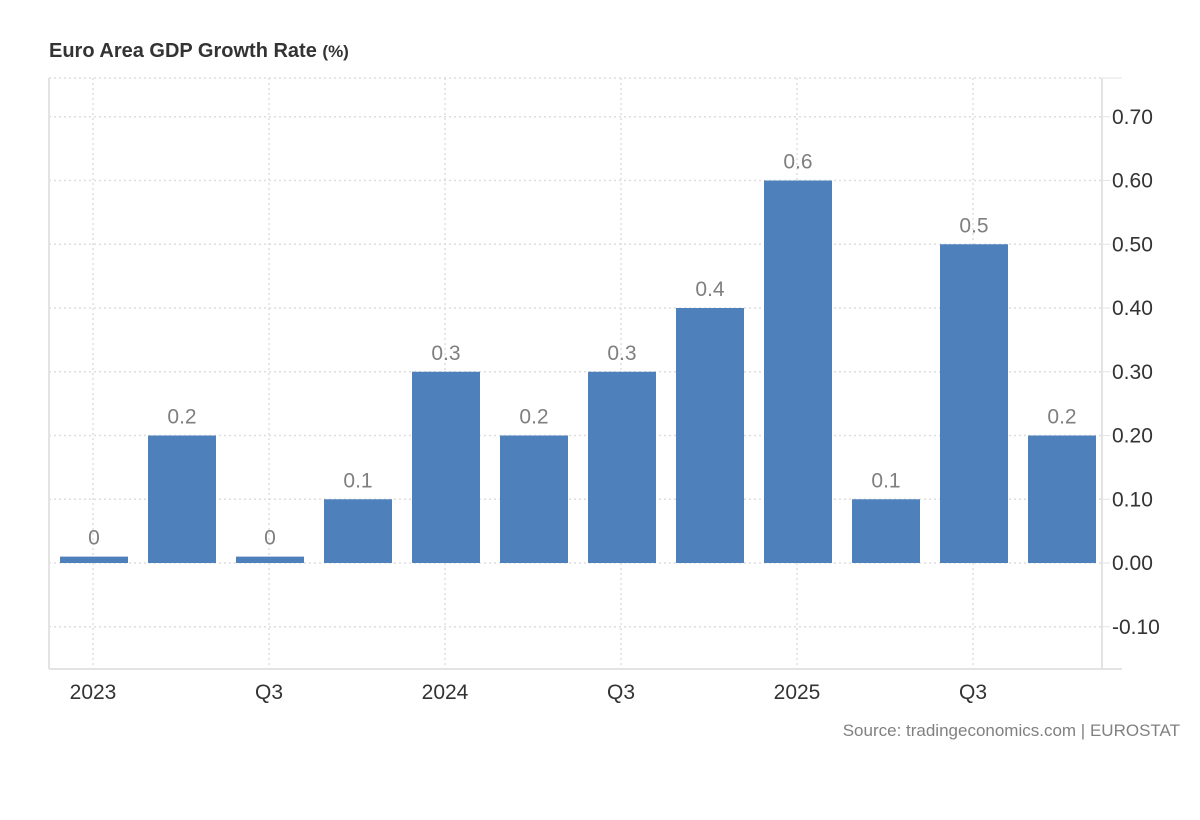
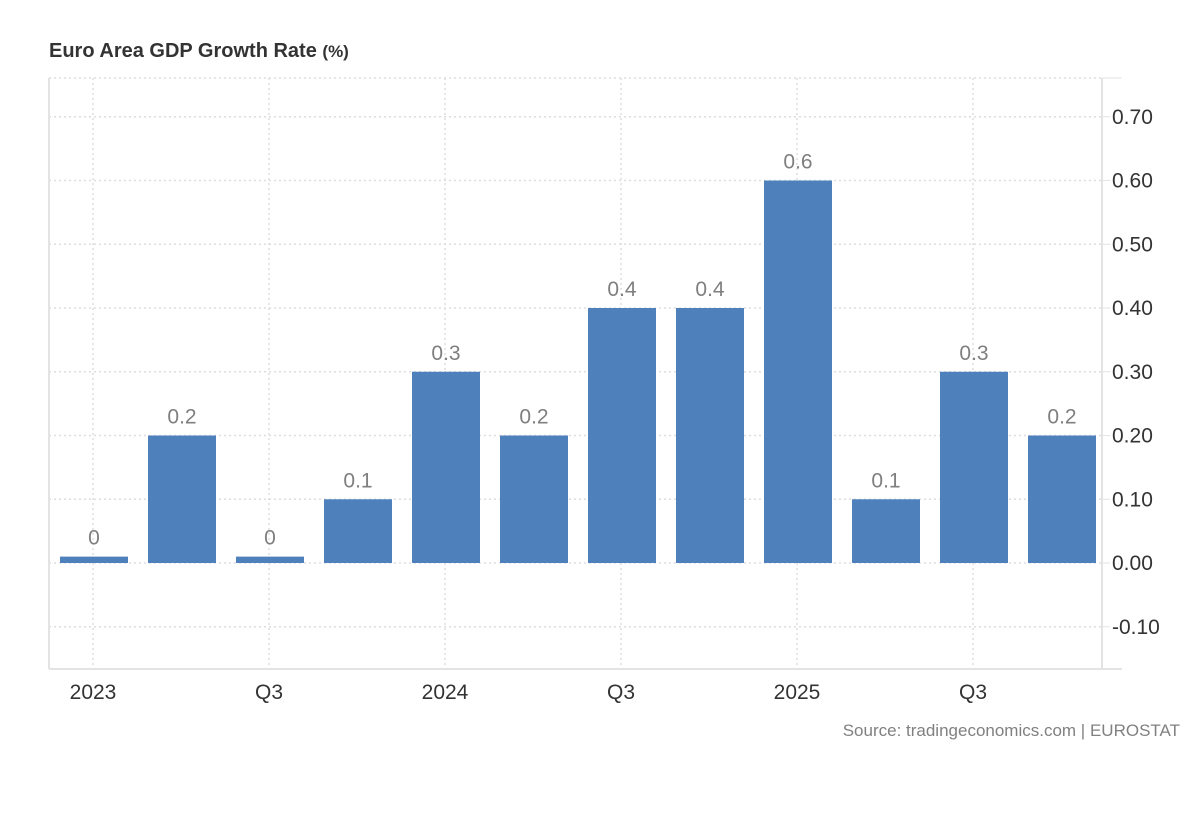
2024 Q3: 0.3 -> 0.4
2025 Q3: 0.5 -> 0.3
